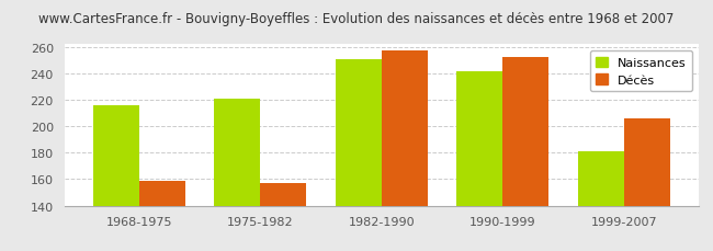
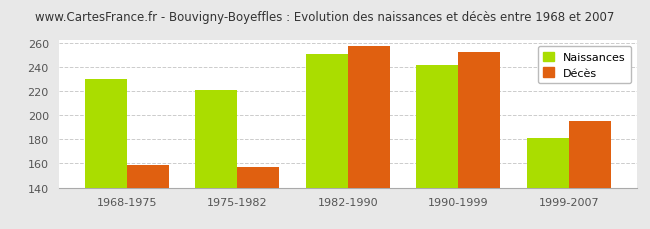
Naissances/1968-1975: 216 -> 230
Décès/1999-2007: 206 -> 195
